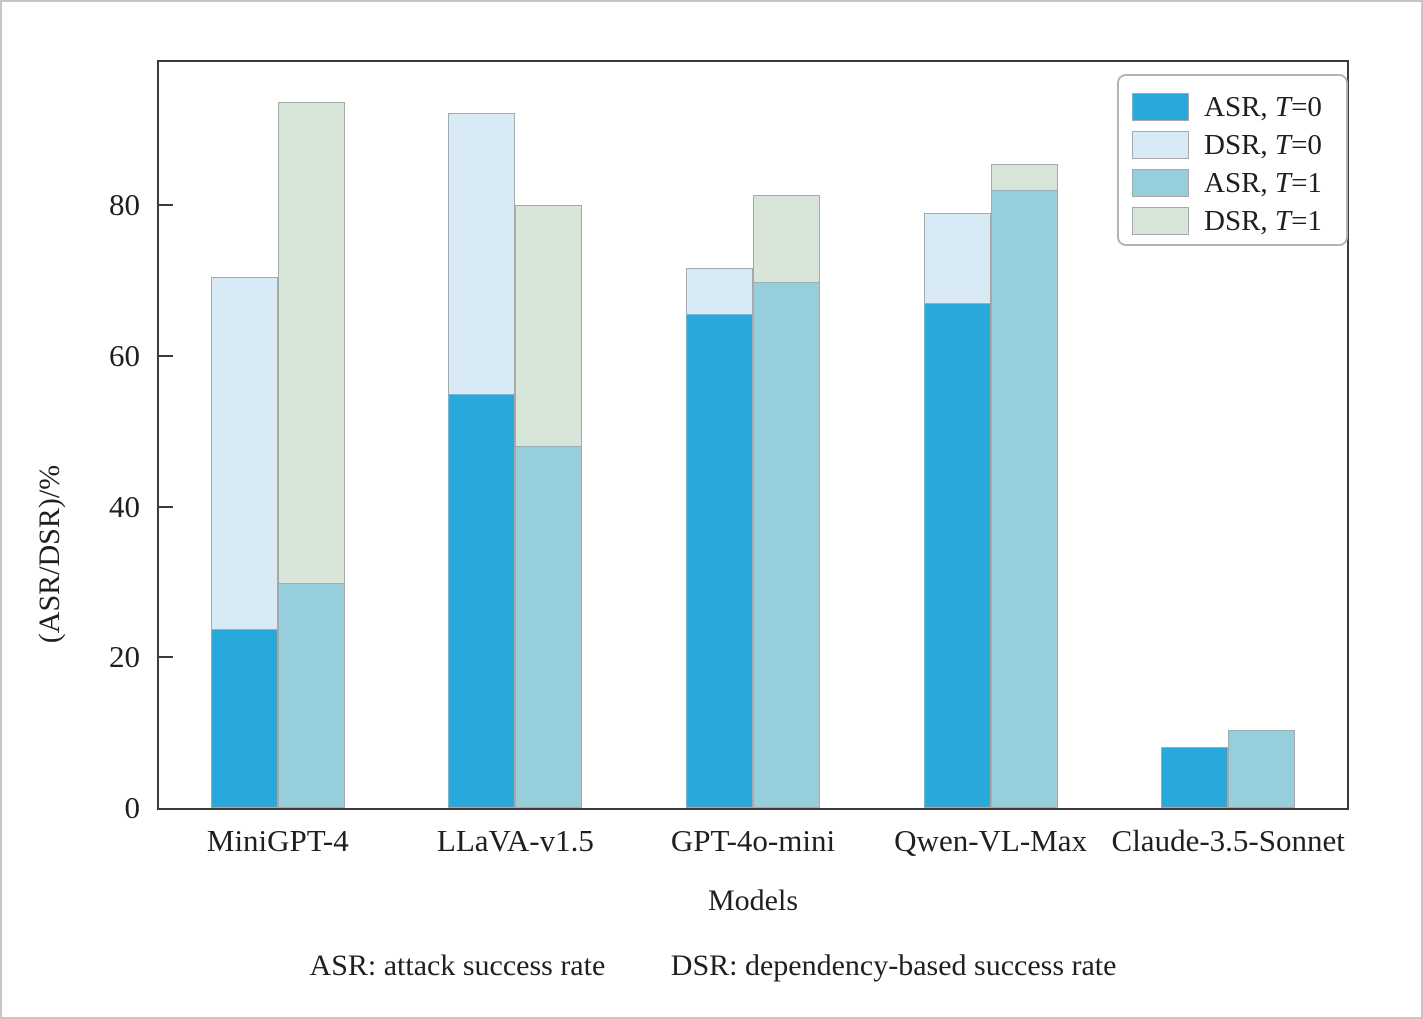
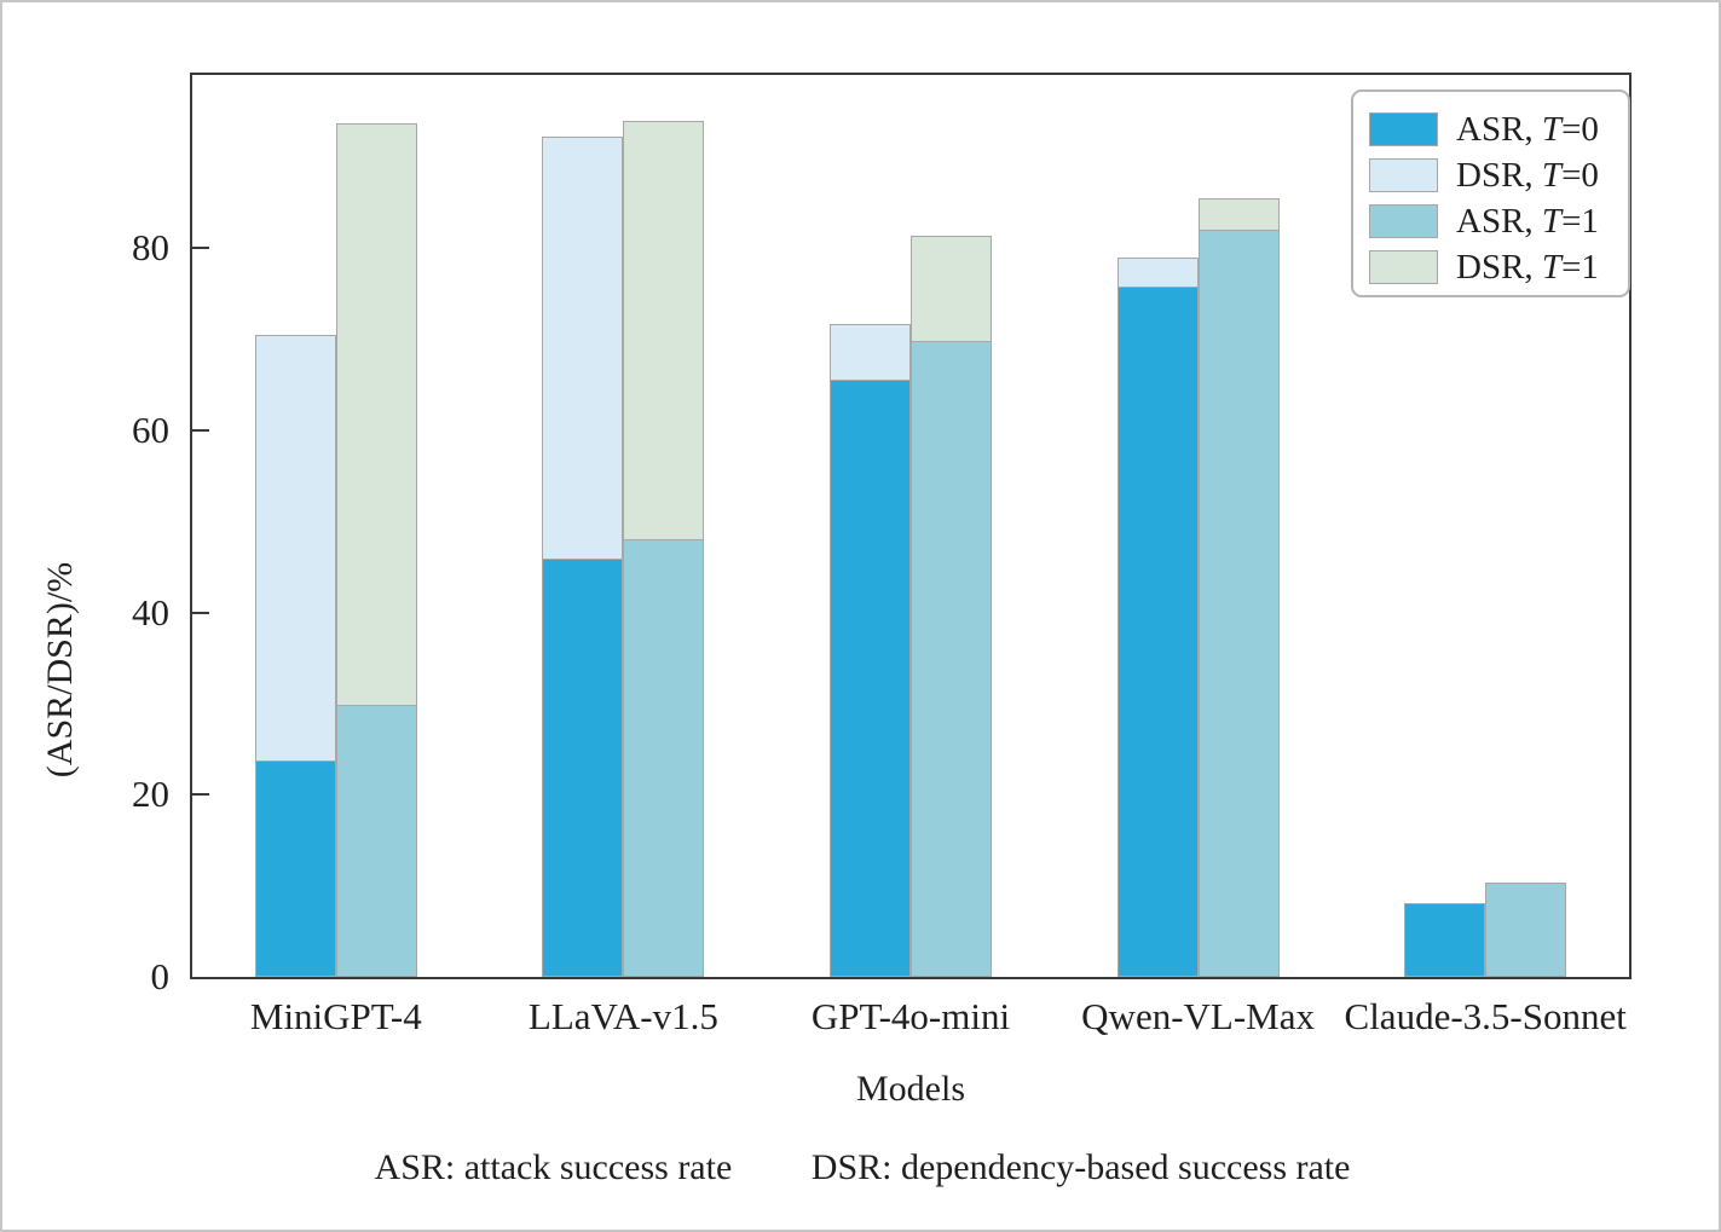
ASR, T=0/LLaVA-v1.5: 55 -> 46
DSR, T=1/LLaVA-v1.5: 80 -> 94
ASR, T=0/Qwen-VL-Max: 67 -> 76
